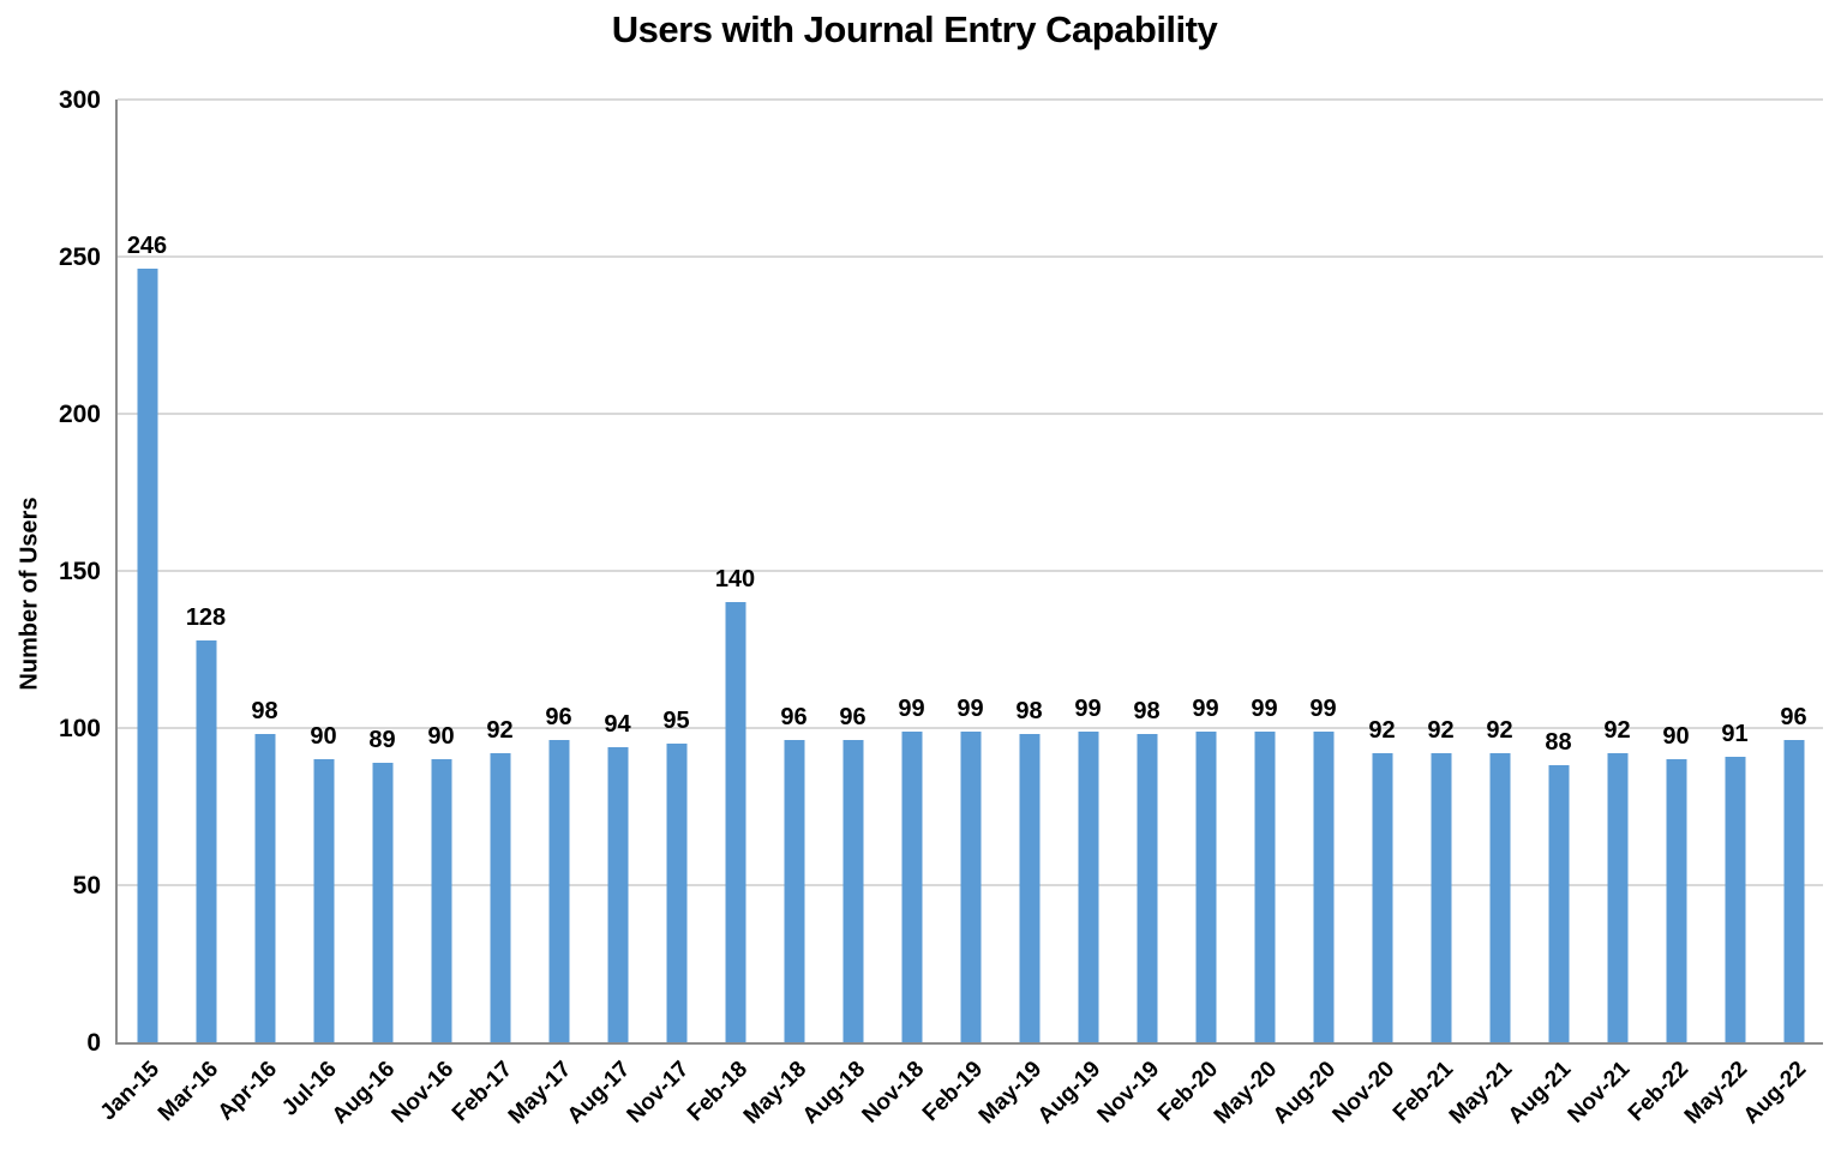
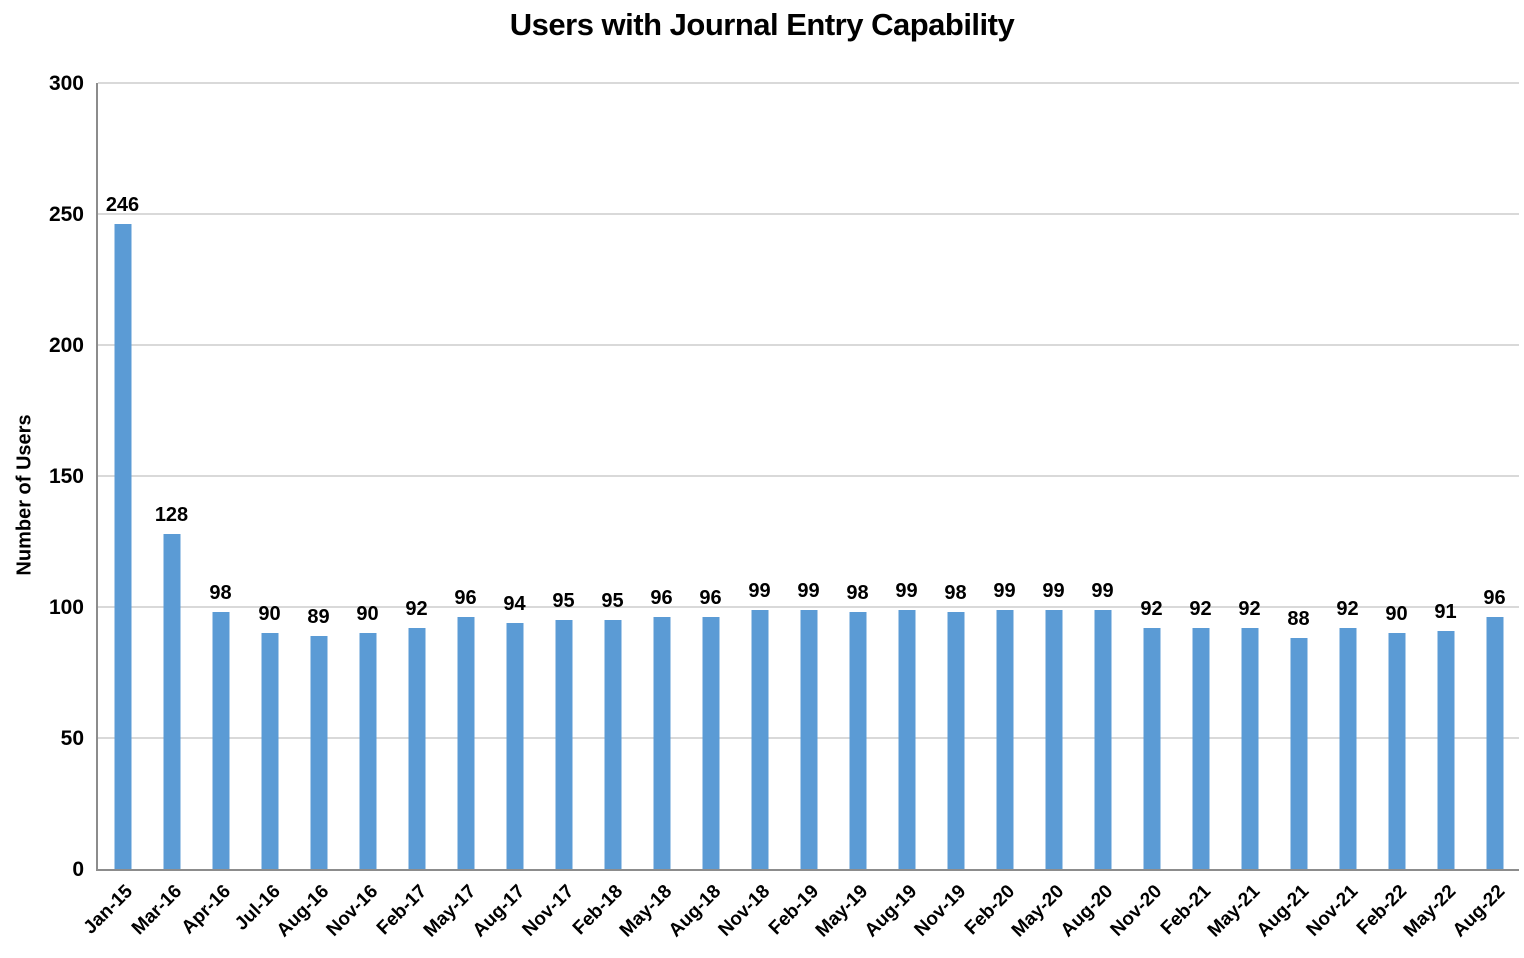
Feb-18: 140 -> 95
